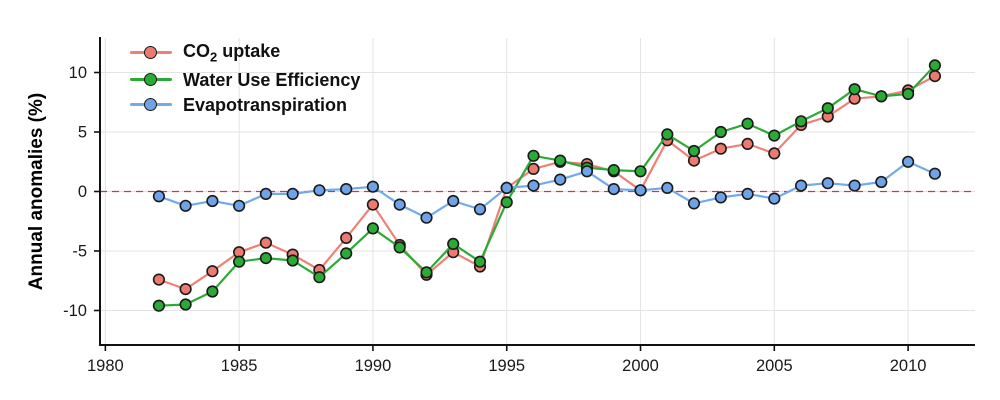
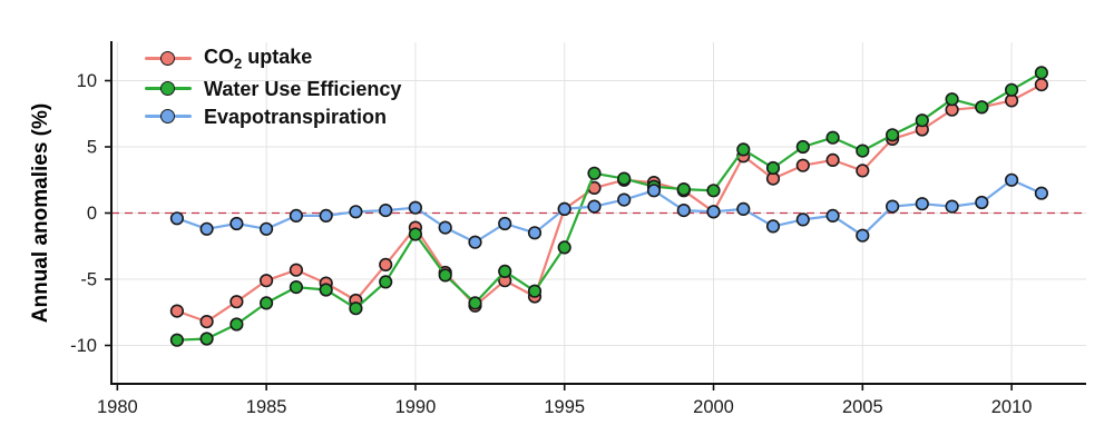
Water Use Efficiency/1985: -5.9 -> -6.8
Water Use Efficiency/1990: -3.1 -> -1.6
Water Use Efficiency/1995: -0.9 -> -2.6
Evapotranspiration/2005: -0.6 -> -1.7
Water Use Efficiency/2010: 8.2 -> 9.3
